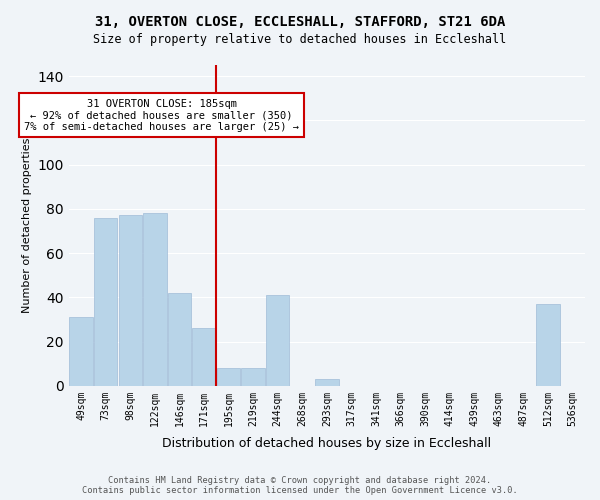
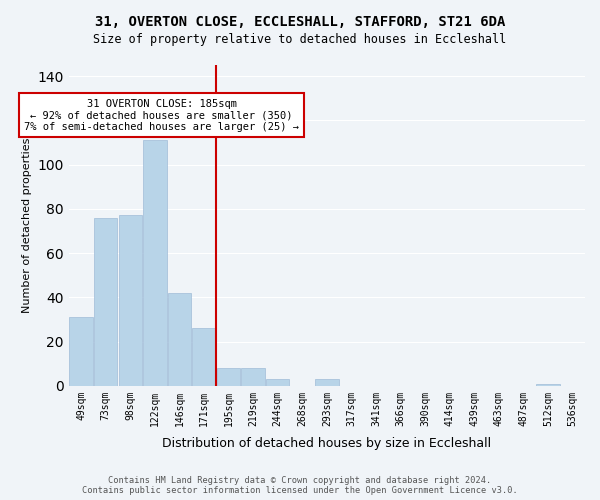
122sqm: 78 -> 111
244sqm: 41 -> 3
512sqm: 37 -> 1
